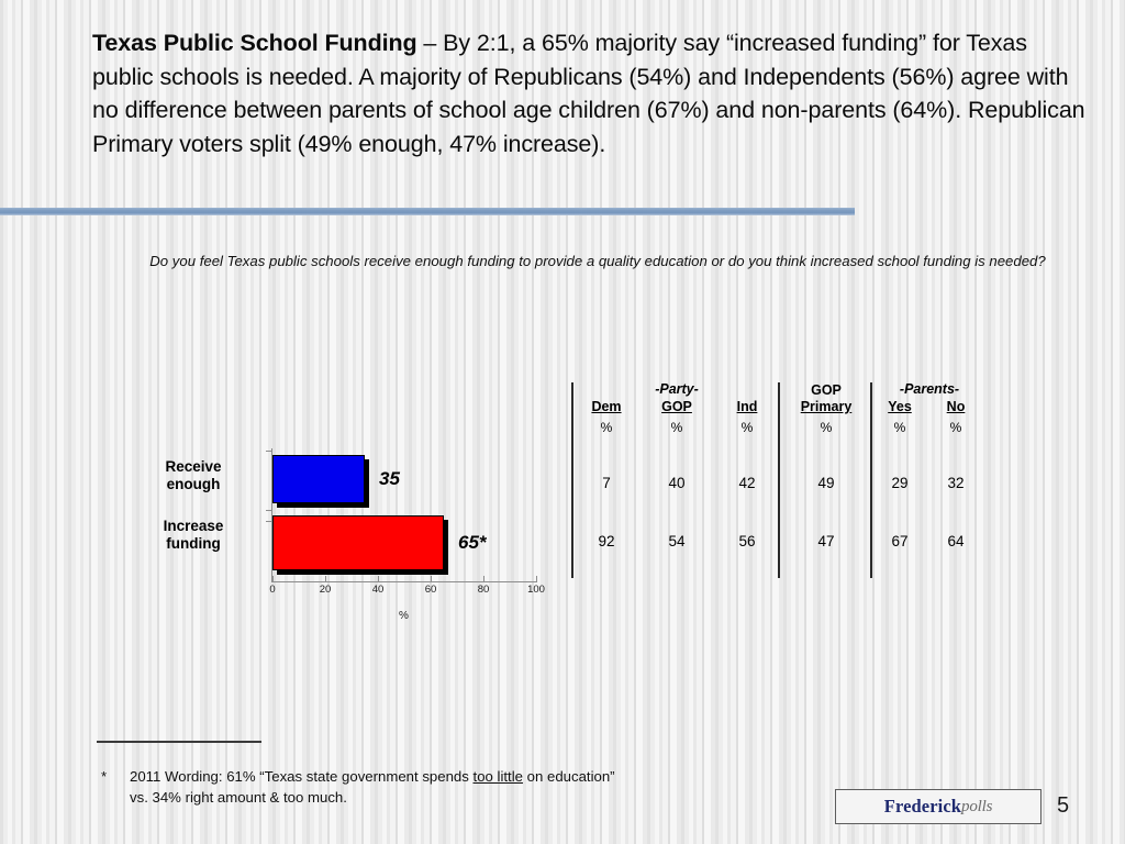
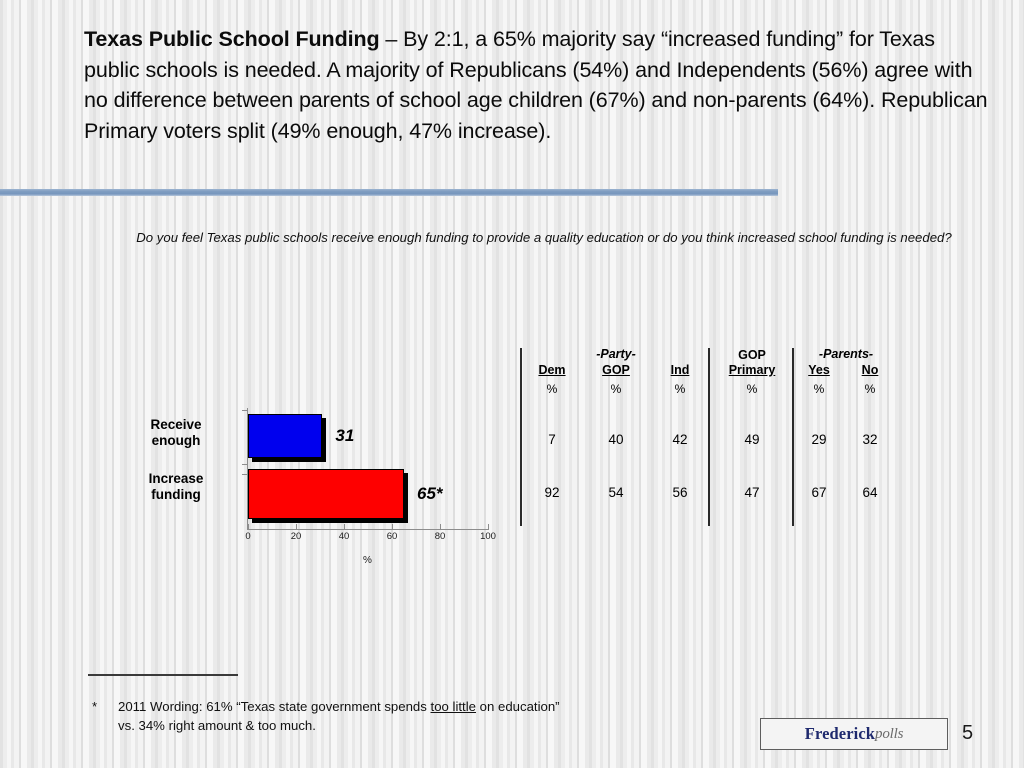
Receive enough: 35 -> 31
